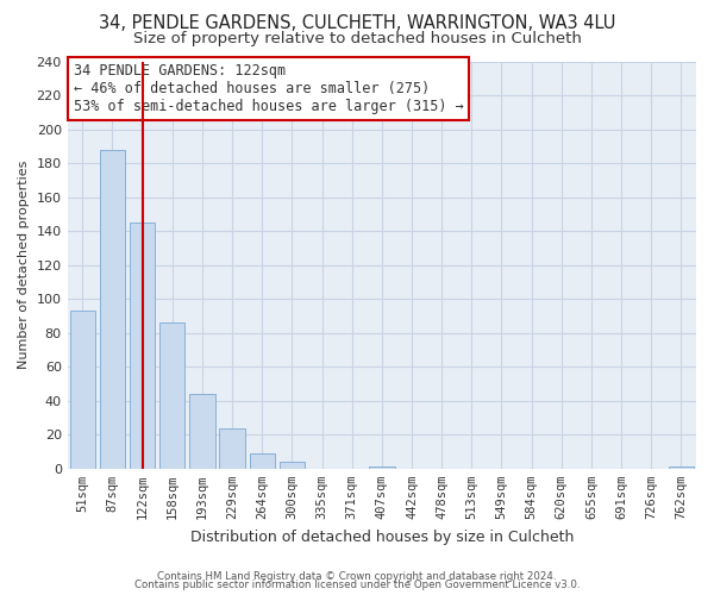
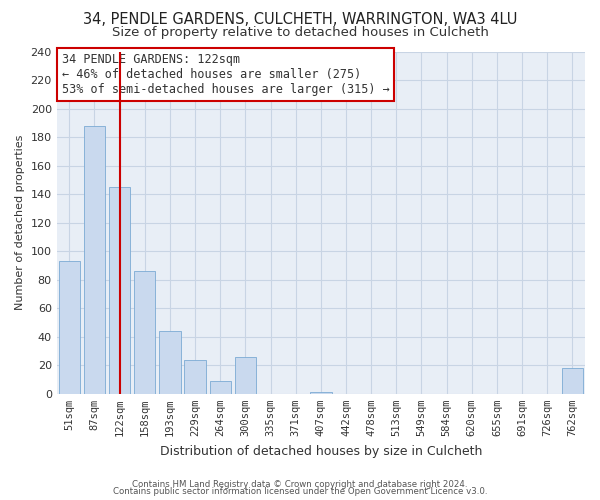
300sqm: 4 -> 26
762sqm: 1 -> 18
